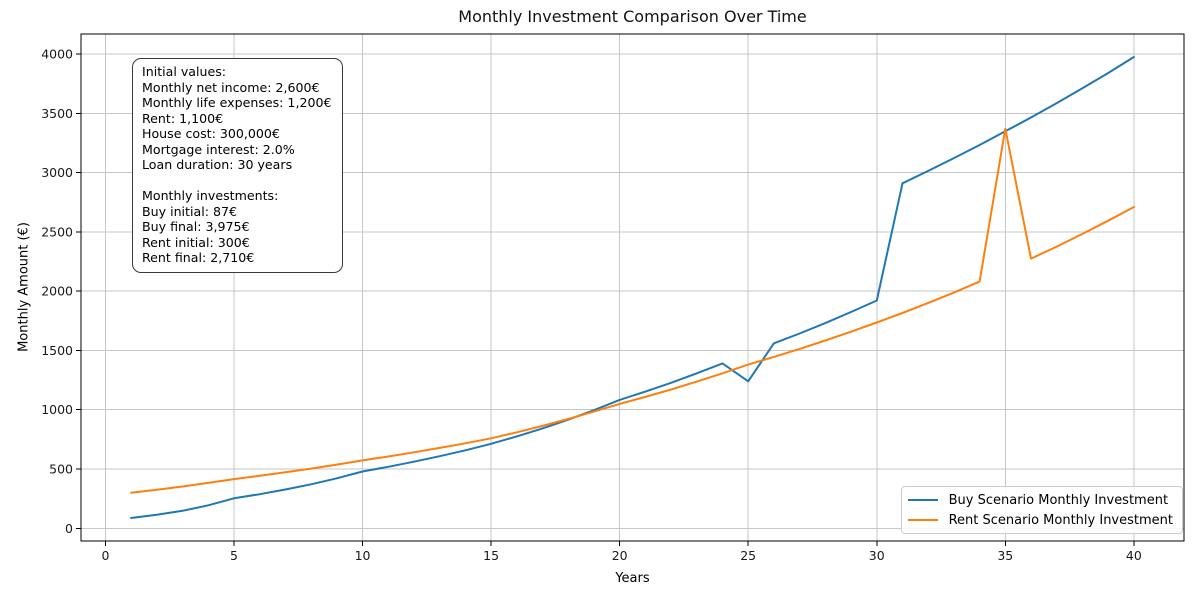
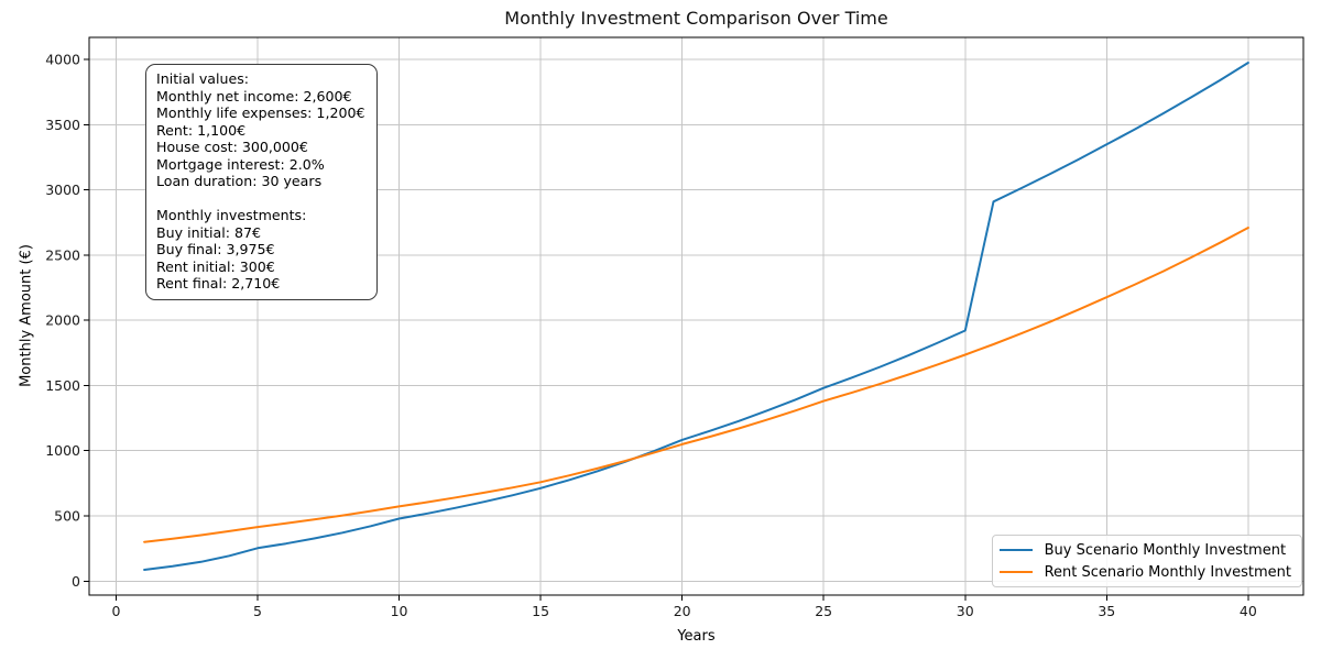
Buy Scenario Monthly Investment/25: 1240 -> 1480
Rent Scenario Monthly Investment/35: 3370 -> 2180
